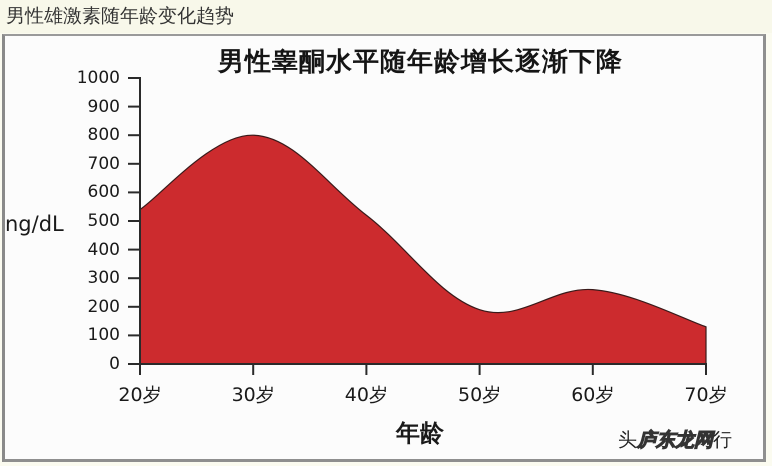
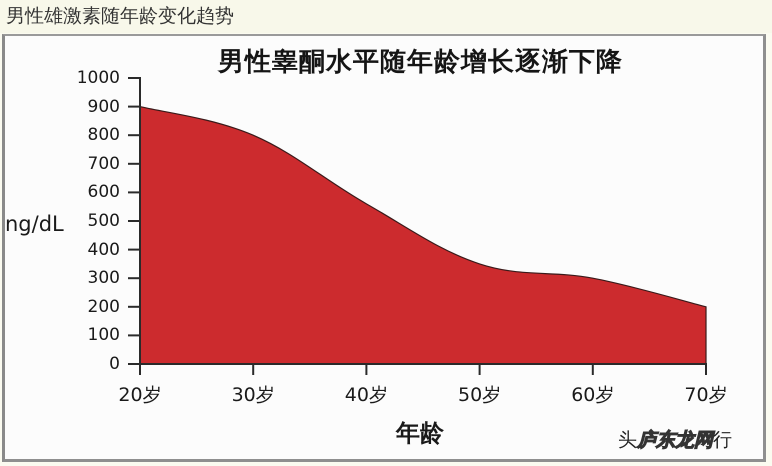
20岁: 540 -> 900
40岁: 520 -> 560
50岁: 190 -> 350
60岁: 260 -> 300
70岁: 130 -> 200
